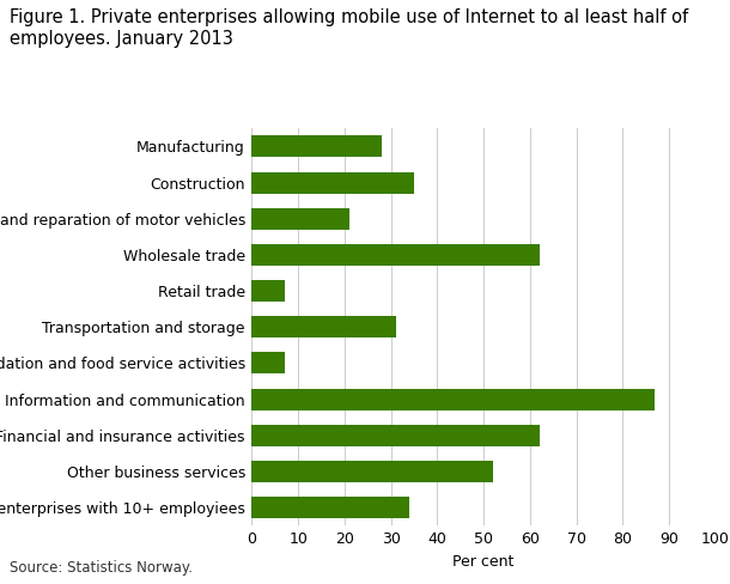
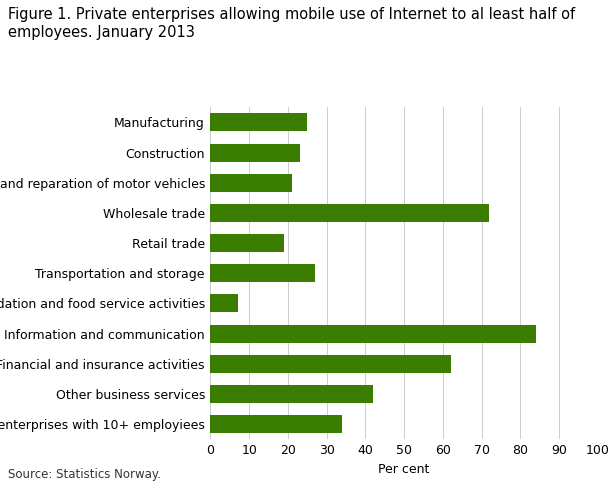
Manufacturing: 28 -> 25
Construction: 35 -> 23
Wholesale trade: 62 -> 72
Retail trade: 7 -> 19
Transportation and storage: 31 -> 27
Information and communication: 87 -> 84
Other business services: 52 -> 42
